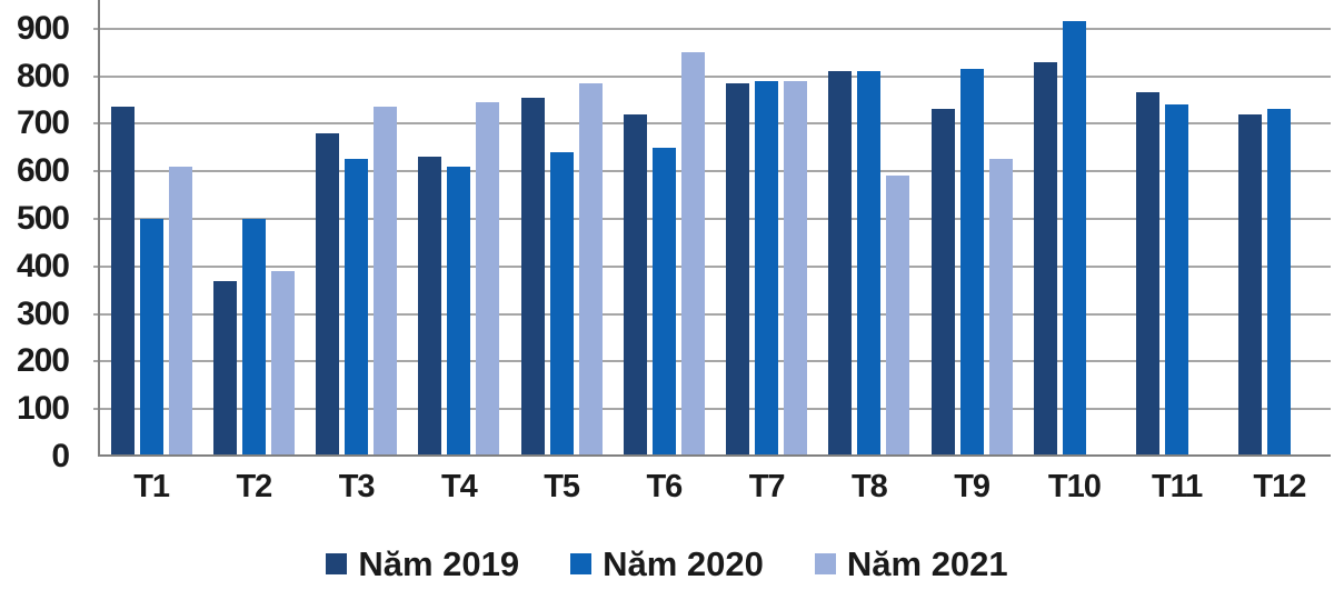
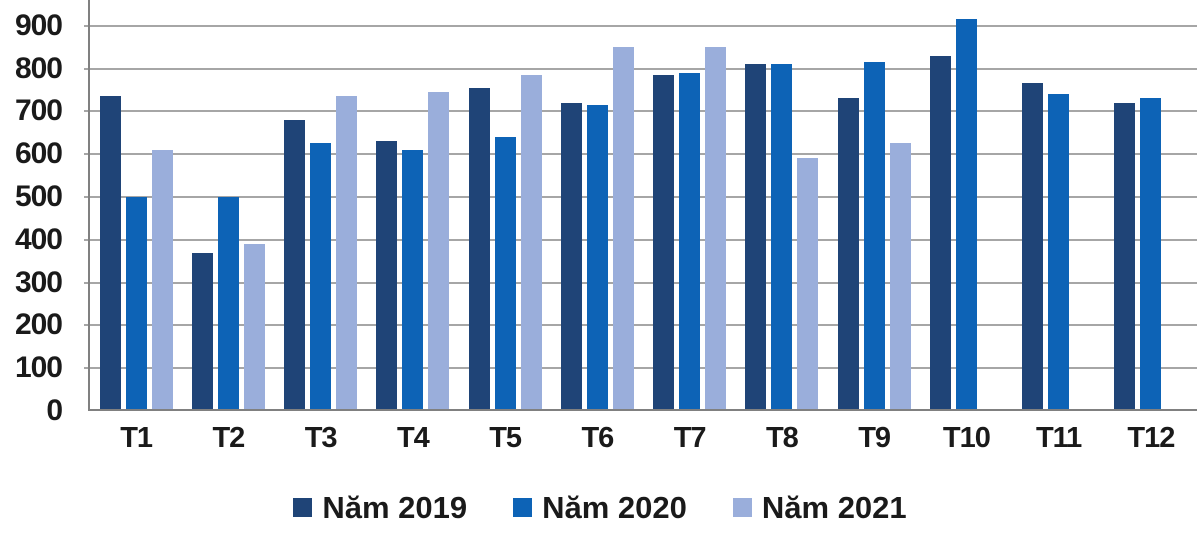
Năm 2020/T6: 650 -> 720
Năm 2021/T7: 790 -> 850
